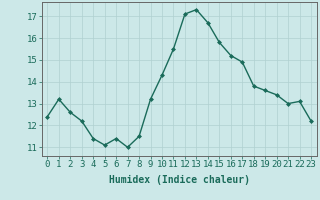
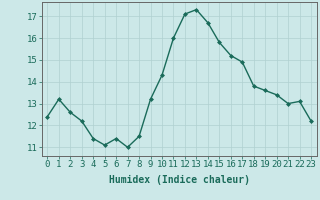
11: 15.5 -> 16.0
